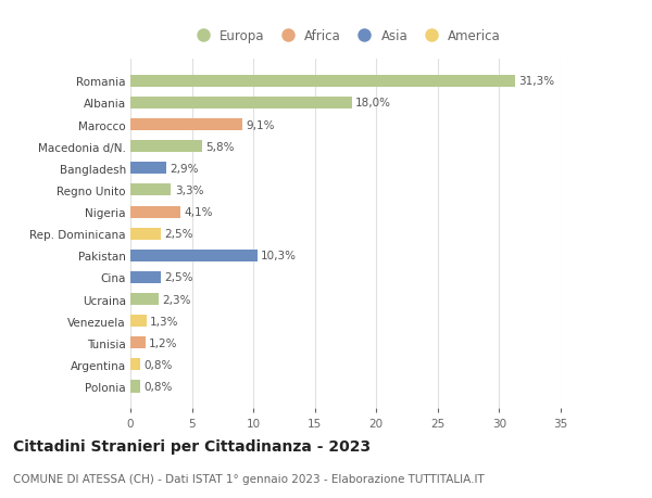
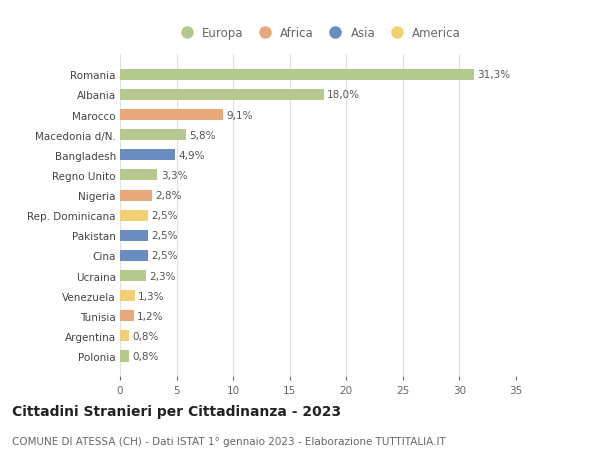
Bangladesh: 2,9% -> 4,9%
Nigeria: 4,1% -> 2,8%
Pakistan: 10,3% -> 2,5%
